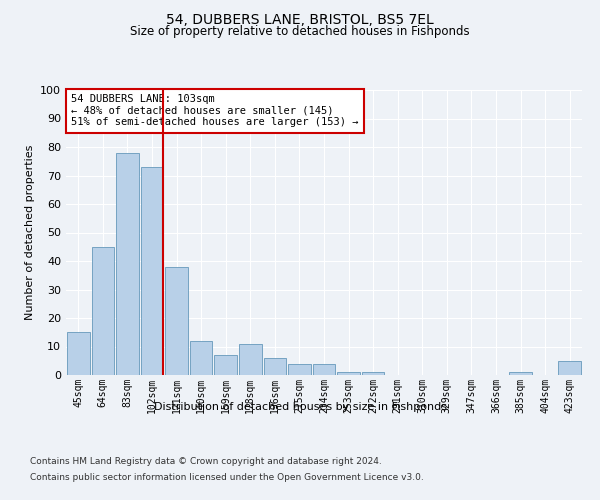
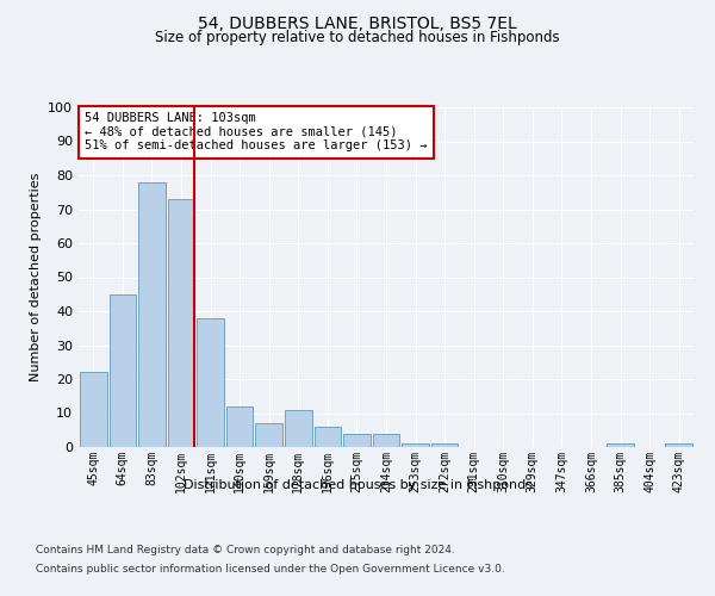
45sqm: 15 -> 22
423sqm: 5 -> 1
